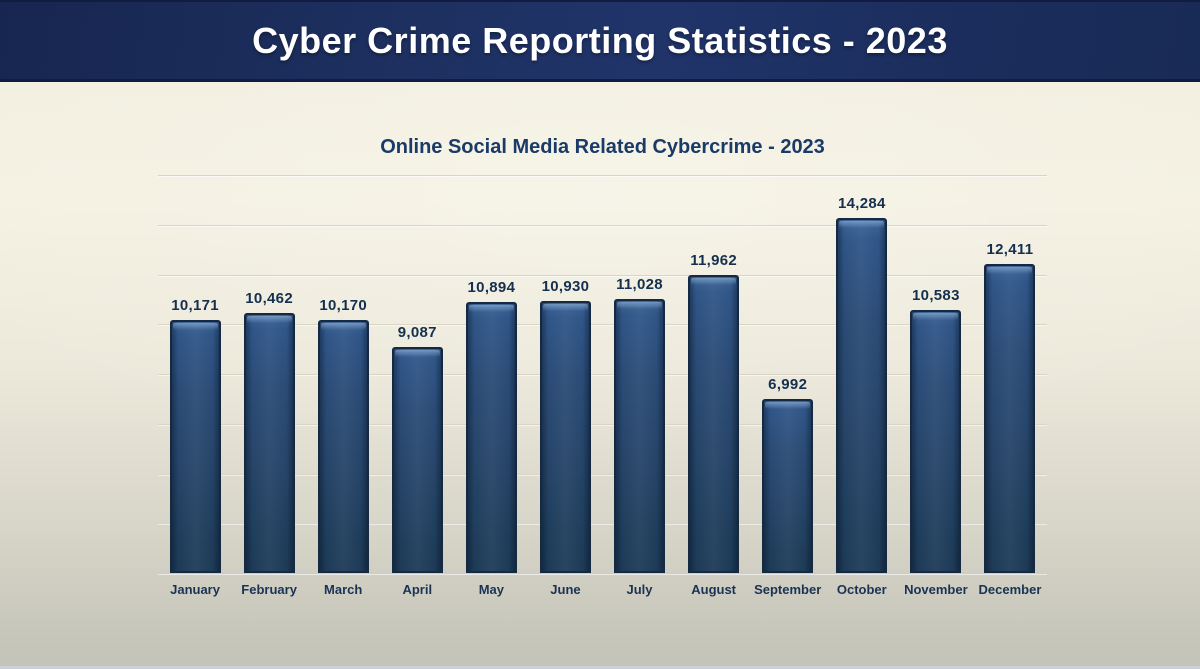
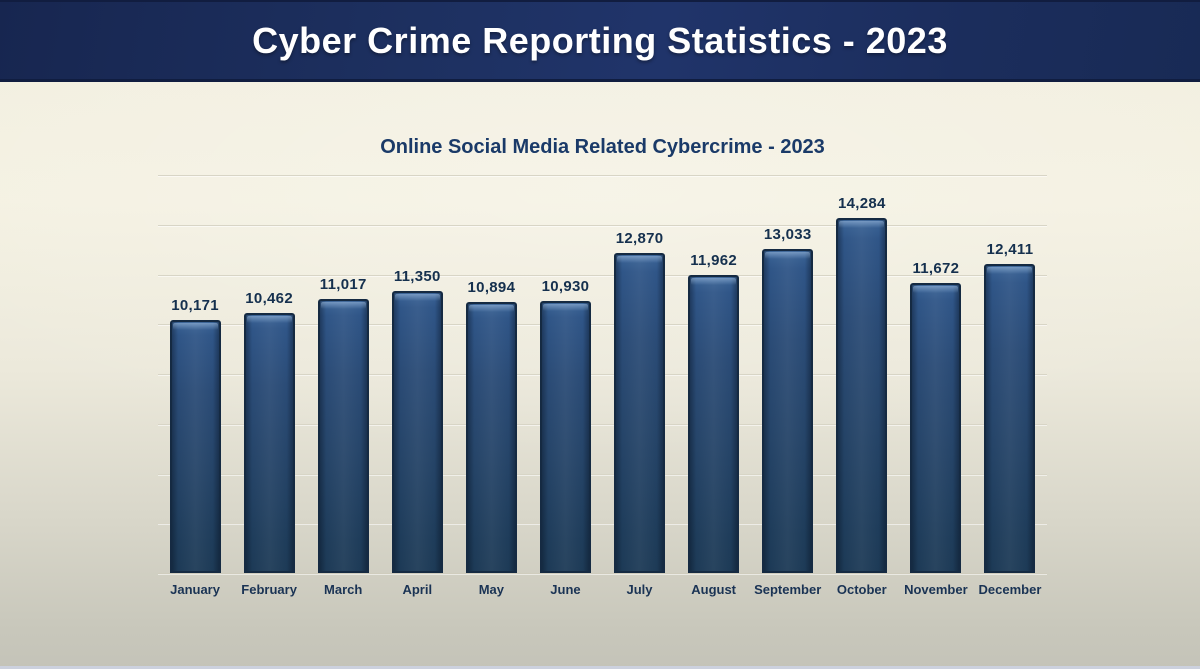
March: 10,170 -> 11,017
April: 9,087 -> 11,350
July: 11,028 -> 12,870
September: 6,992 -> 13,033
November: 10,583 -> 11,672
